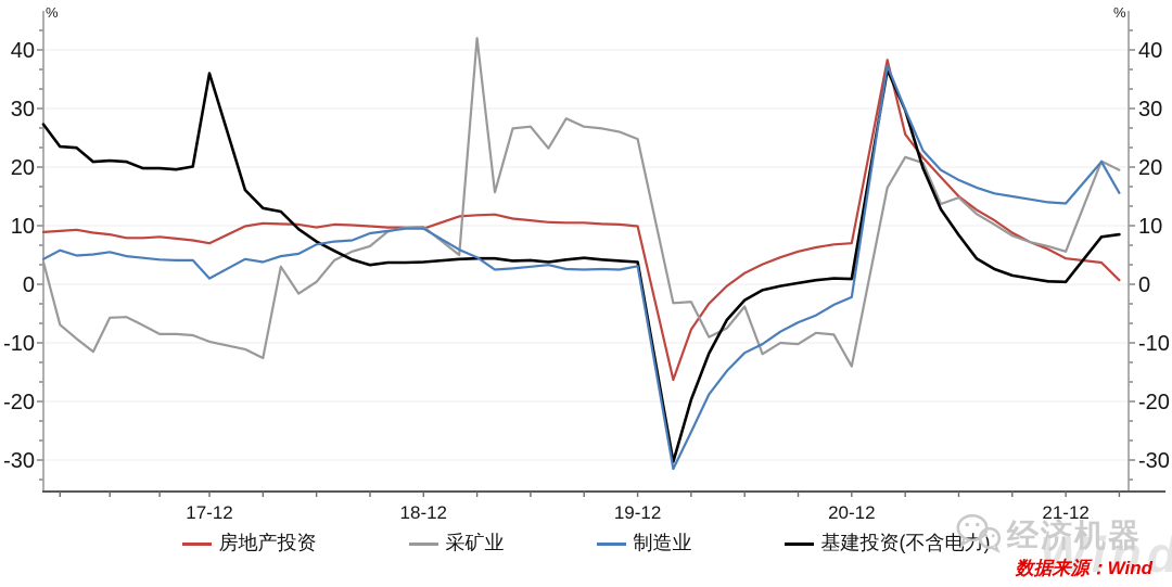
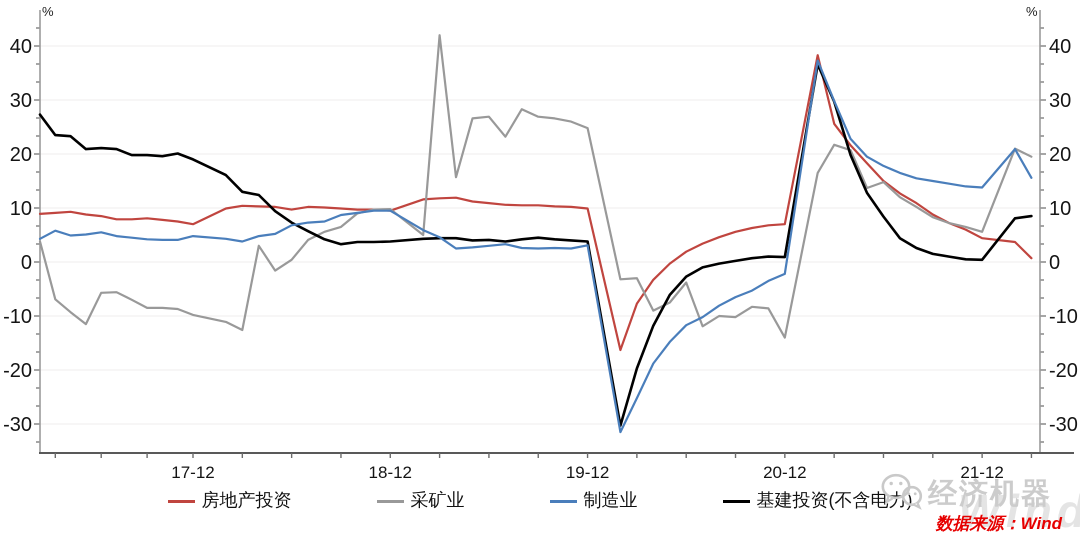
制造业/17-12: 1 -> 5
基建投资(不含电力)/17-12: 36 -> 19
